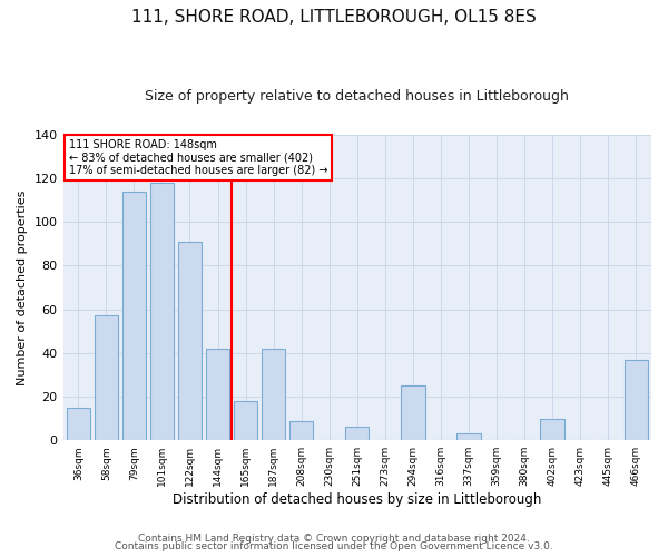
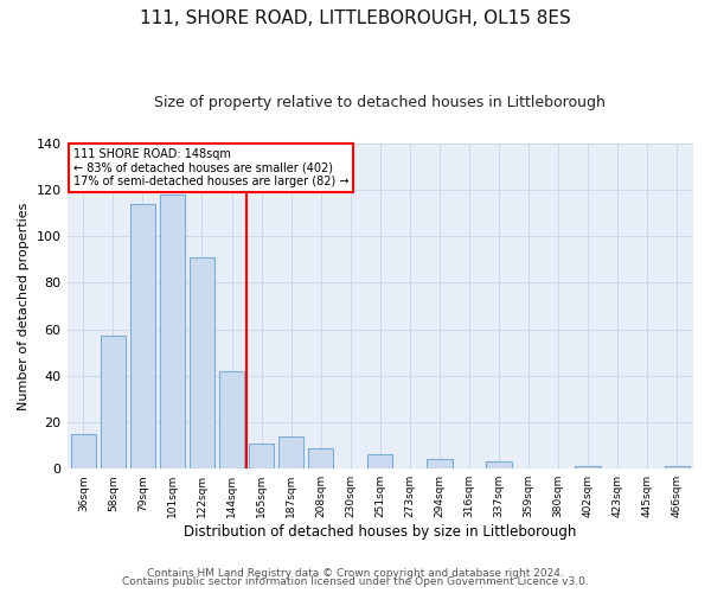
165sqm: 18 -> 11
187sqm: 42 -> 14
294sqm: 25 -> 4
402sqm: 10 -> 1
466sqm: 37 -> 1
